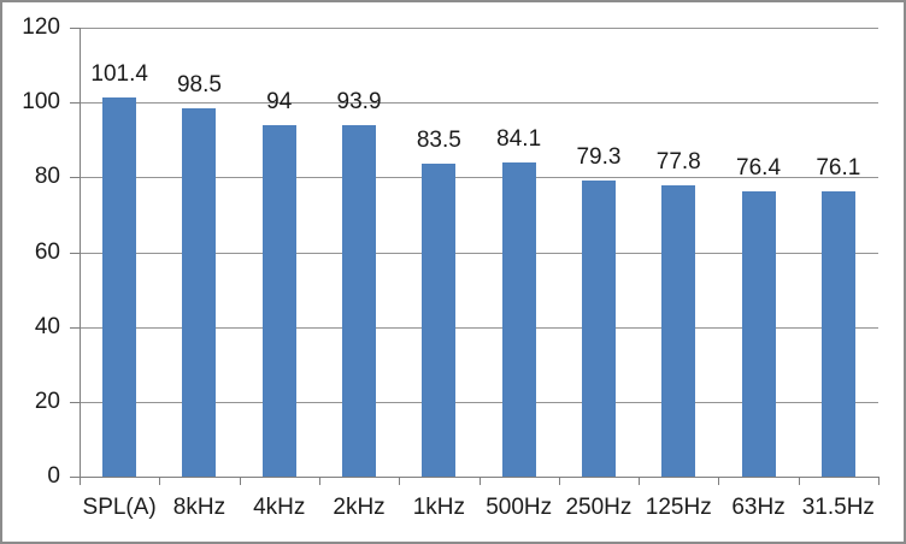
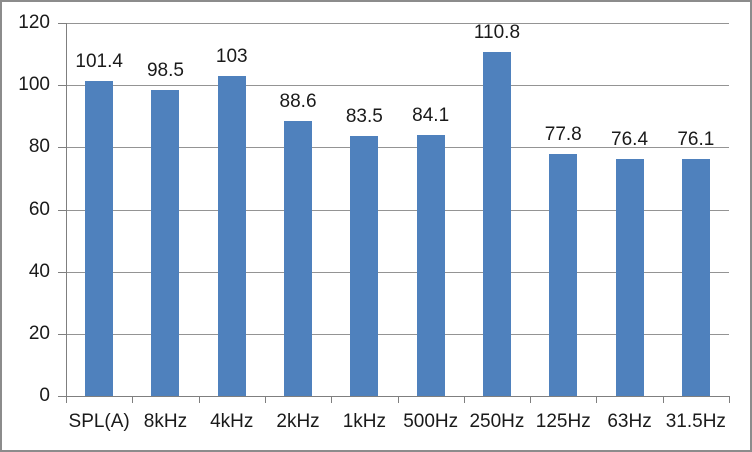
4kHz: 94 -> 103
2kHz: 93.9 -> 88.6
250Hz: 79.3 -> 110.8
